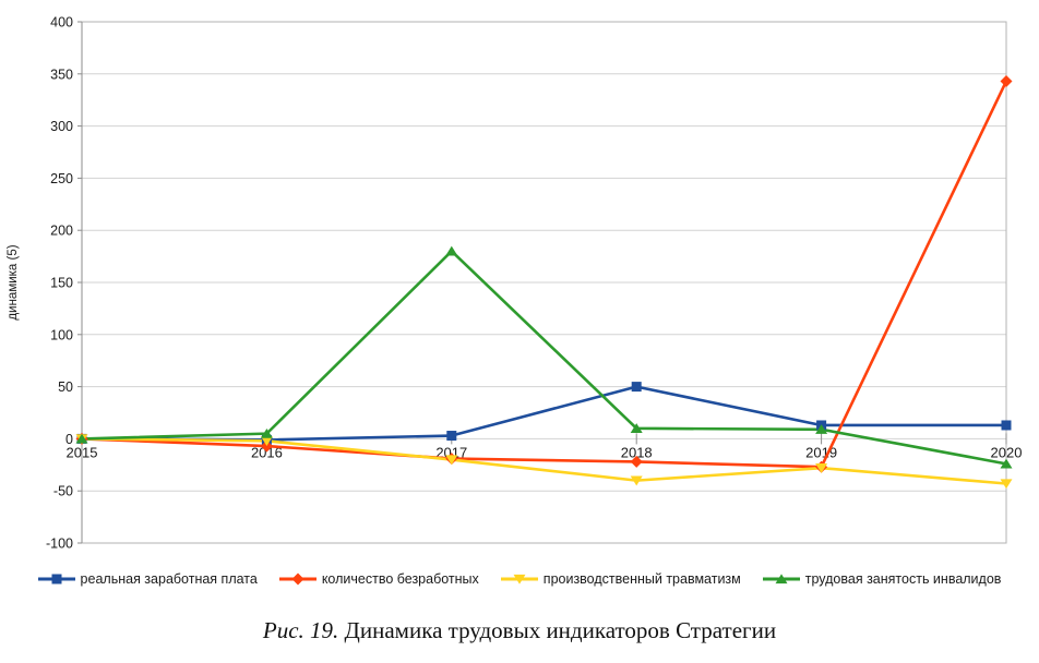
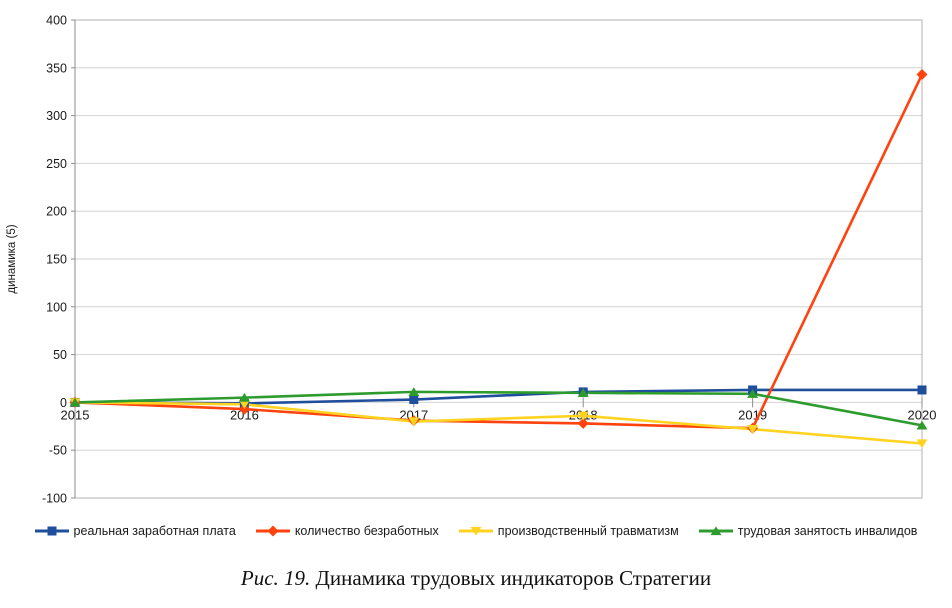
трудовая занятость инвалидов/2017: 180 -> 10
реальная заработная плата/2018: 50 -> 10
производственный травматизм/2018: -40 -> -10
